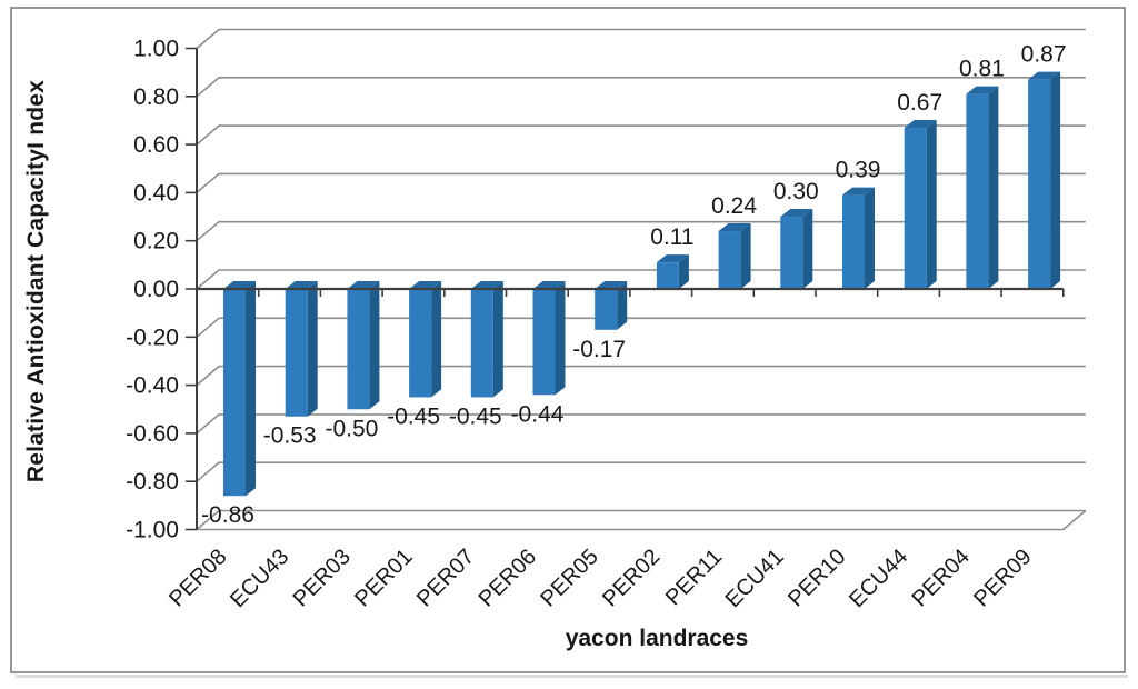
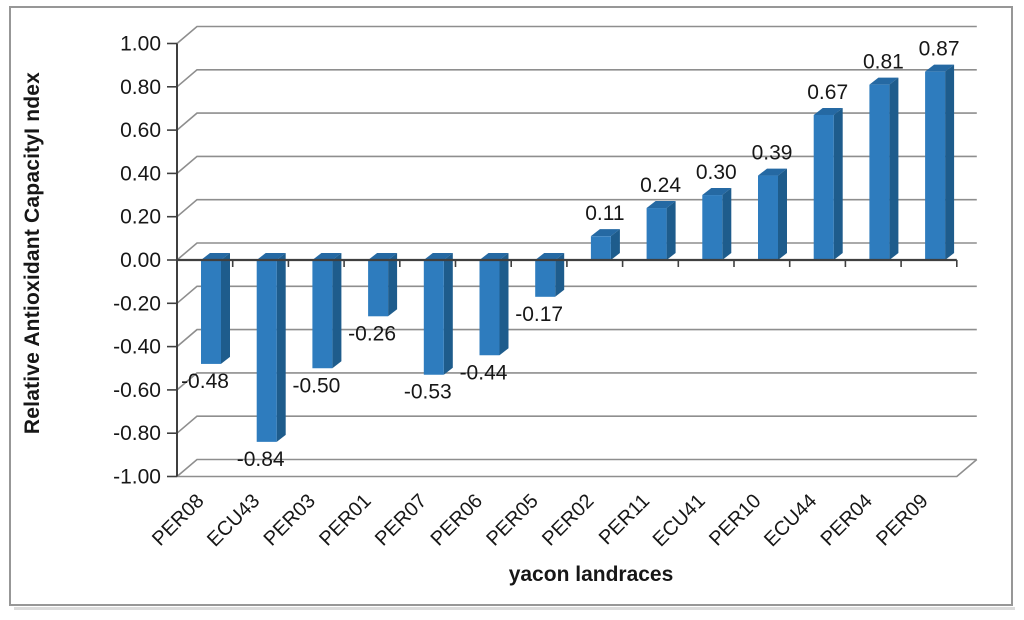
PER08: -0.86 -> -0.48
ECU43: -0.53 -> -0.84
PER01: -0.45 -> -0.26
PER07: -0.45 -> -0.53
